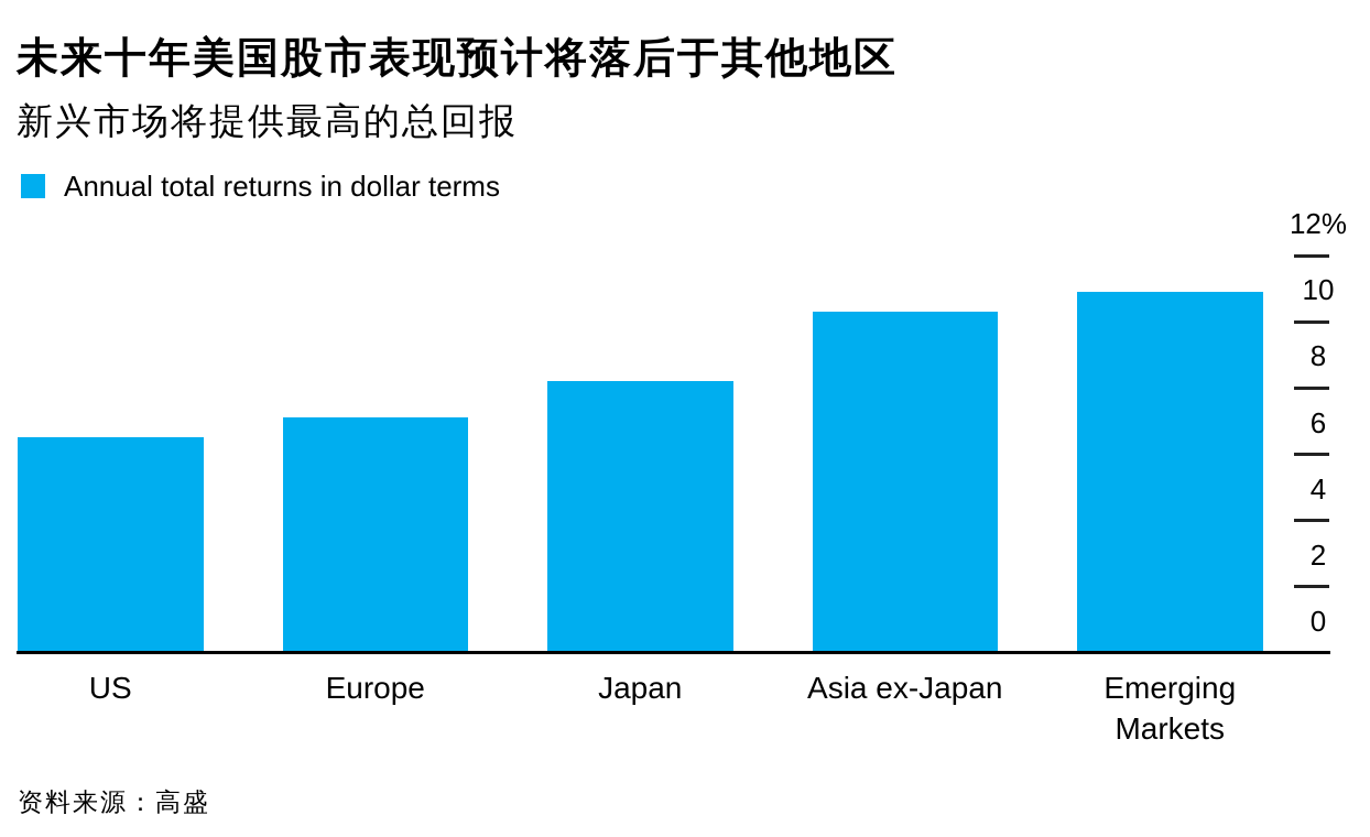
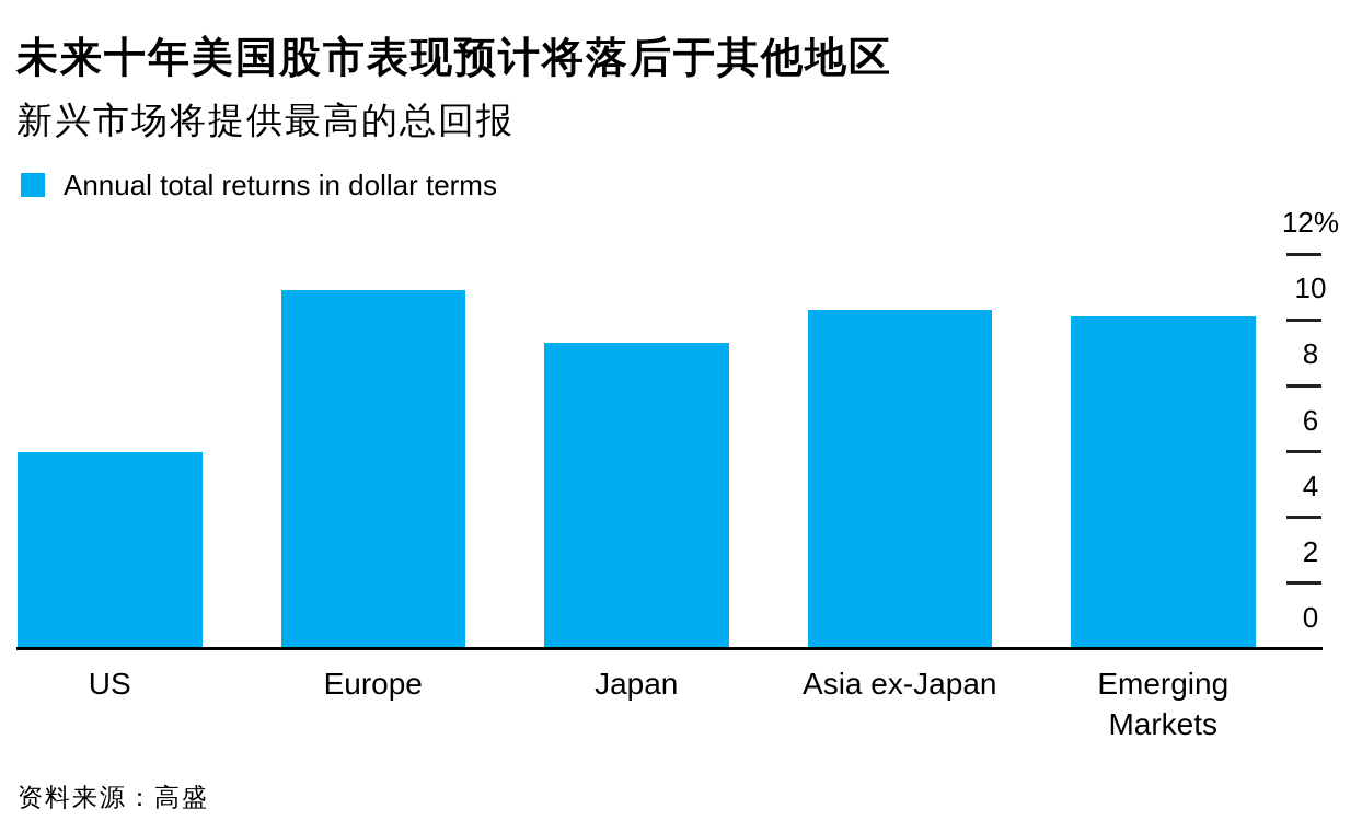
US: 6.5 -> 6.0
Europe: 7.1 -> 10.9
Japan: 8.2 -> 9.3
Emerging Markets: 10.9 -> 10.1
